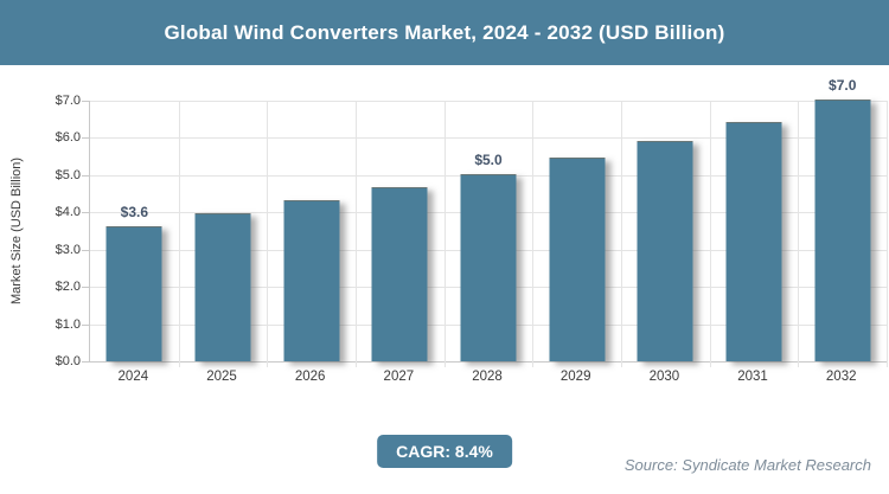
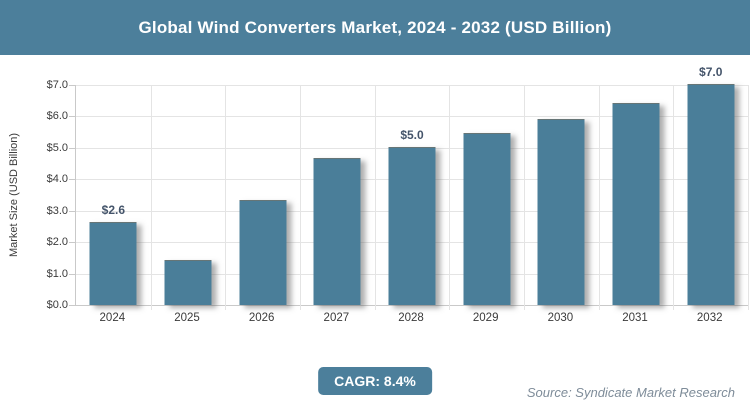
2024: $3.6 -> $2.6
2025: $4.0 -> $1.4
2026: $4.3 -> $3.3
